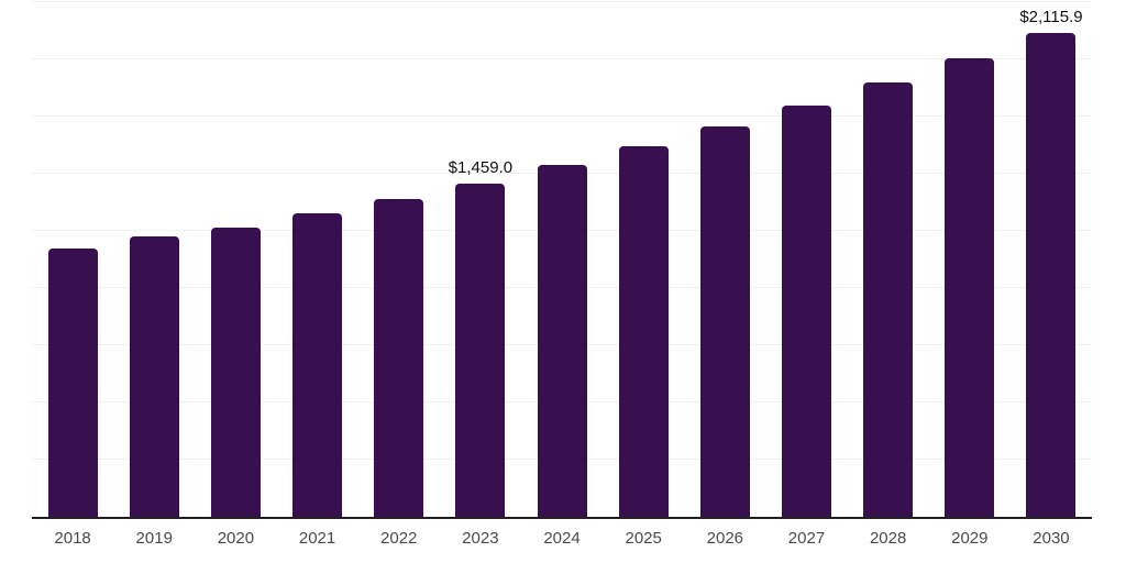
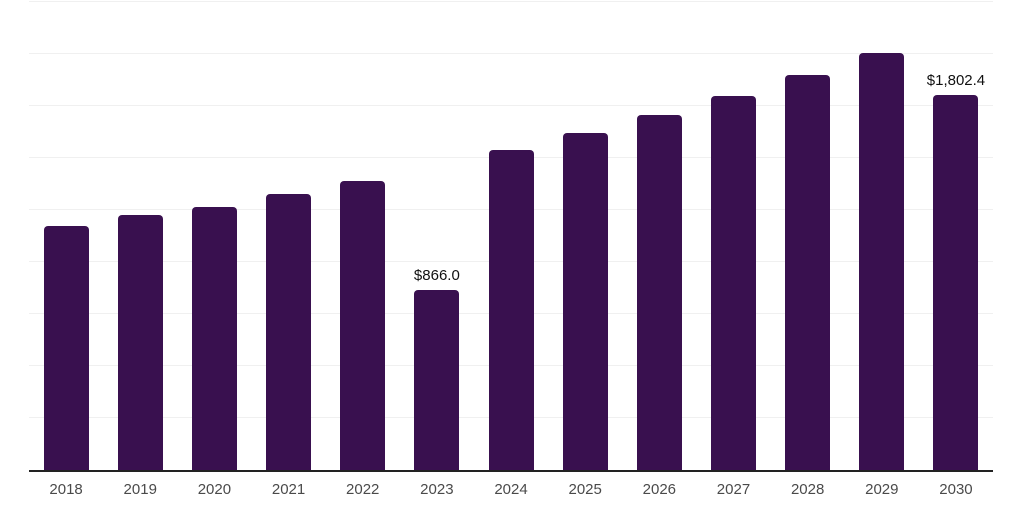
2023: $1,459.0 -> $866.0
2030: $2,115.9 -> $1,802.4
